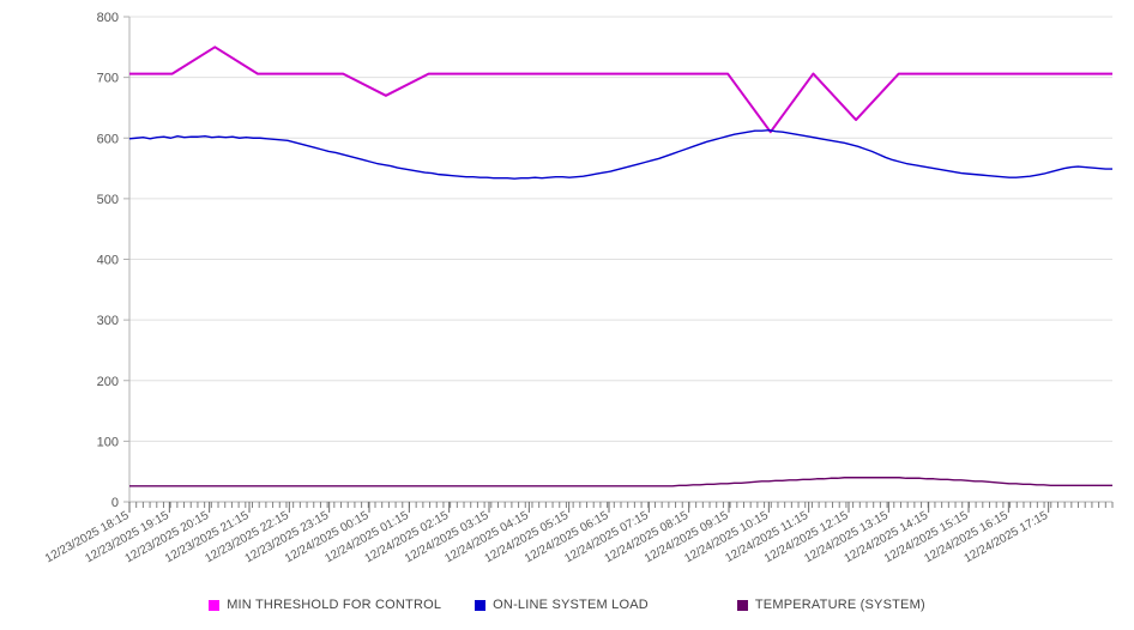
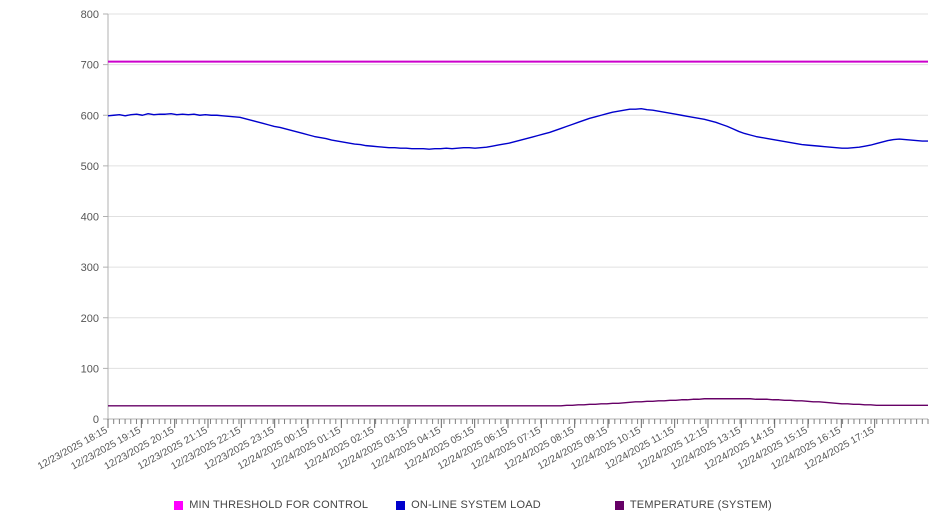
MIN THRESHOLD FOR CONTROL/12/23/2025 20:15: 750 -> 710
MIN THRESHOLD FOR CONTROL/12/24/2025 00:15: 670 -> 710
MIN THRESHOLD FOR CONTROL/12/24/2025 09:15: 610 -> 710
MIN THRESHOLD FOR CONTROL/12/24/2025 11:15: 630 -> 710
